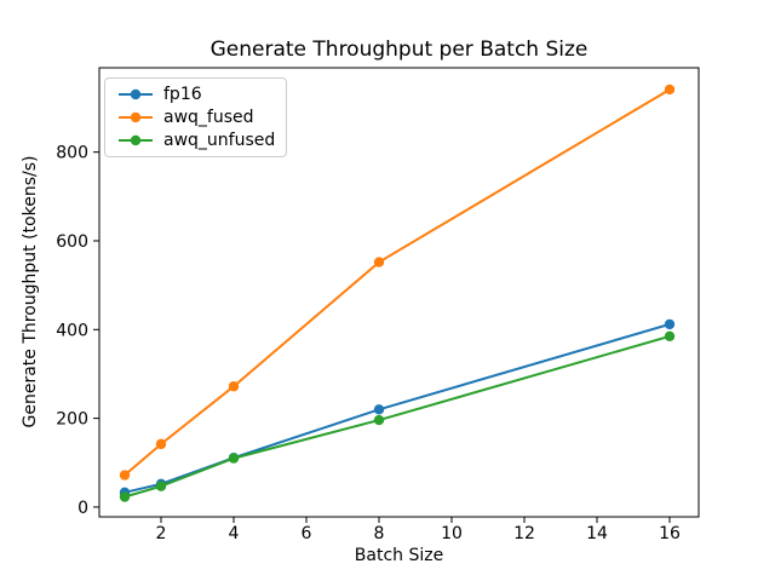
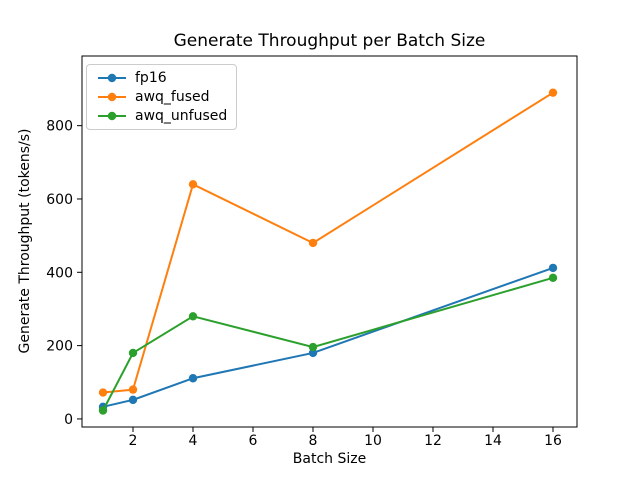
awq_fused/2: 140 -> 80
awq_unfused/2: 50 -> 180
awq_fused/4: 270 -> 640
awq_unfused/4: 110 -> 280
fp16/8: 220 -> 180
awq_fused/8: 550 -> 480
awq_fused/16: 940 -> 890
